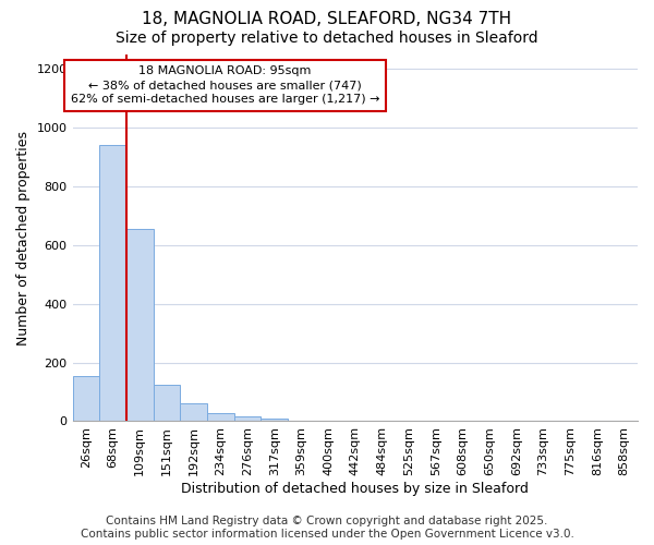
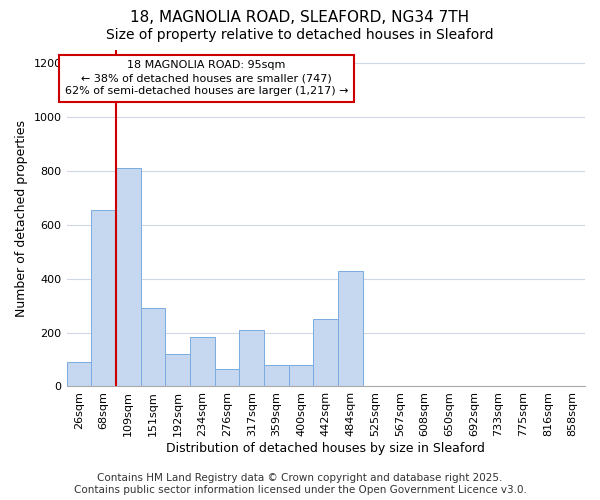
26sqm: 155 -> 90
68sqm: 940 -> 655
109sqm: 655 -> 810
151sqm: 125 -> 290
192sqm: 60 -> 120
234sqm: 28 -> 185
276sqm: 15 -> 65
317sqm: 8 -> 210
359sqm: 3 -> 80
400sqm: 2 -> 80
442sqm: 1 -> 250
484sqm: 1 -> 430
